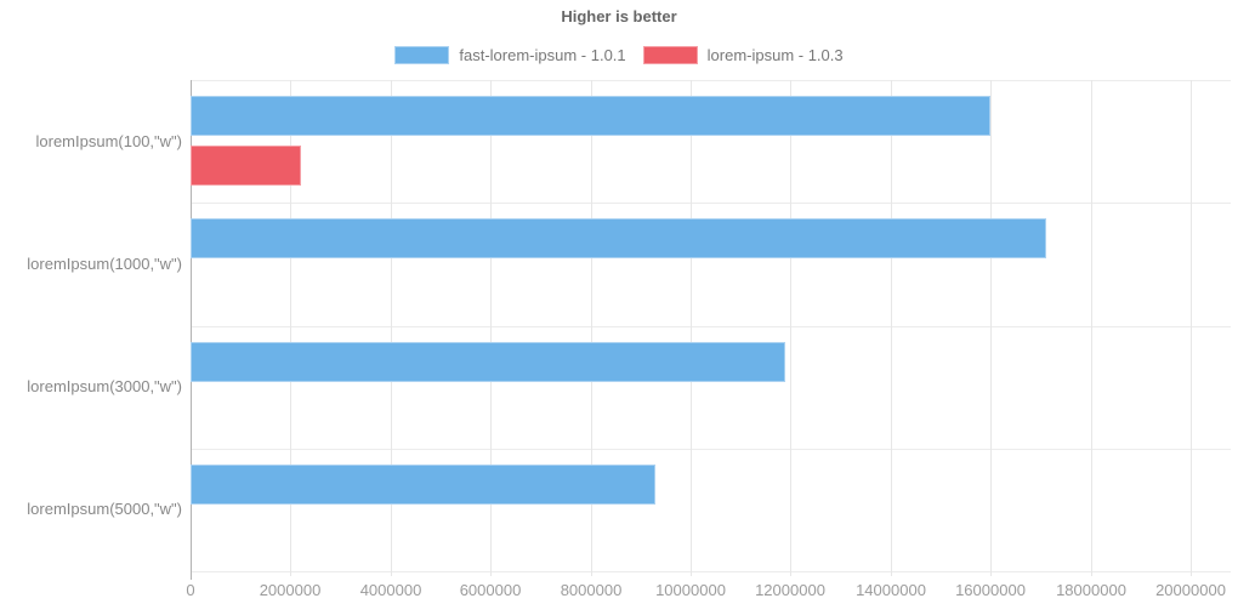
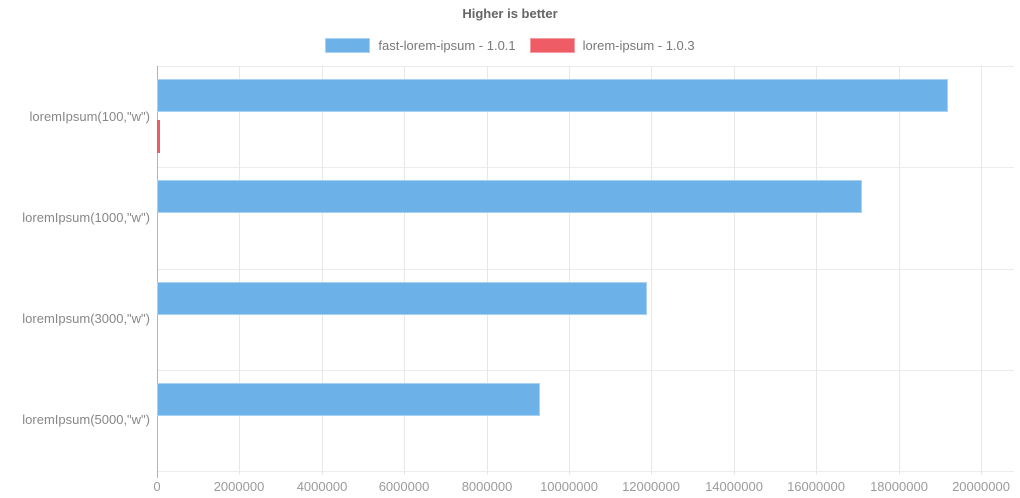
fast-lorem-ipsum - 1.0.1/loremIpsum(100,"w"): 16000000 -> 19200000
lorem-ipsum - 1.0.3/loremIpsum(100,"w"): 2200000 -> 100000
